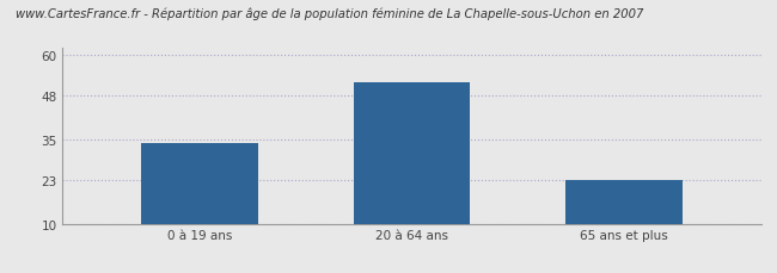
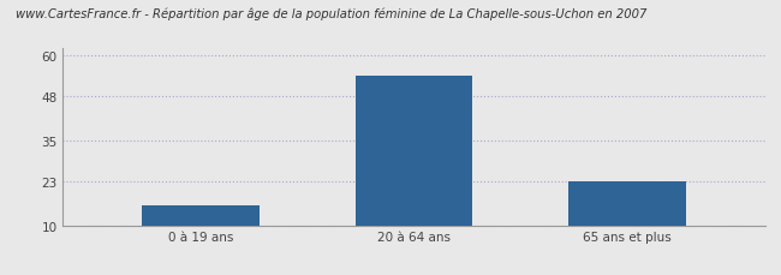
0 à 19 ans: 34 -> 16
20 à 64 ans: 52 -> 54
